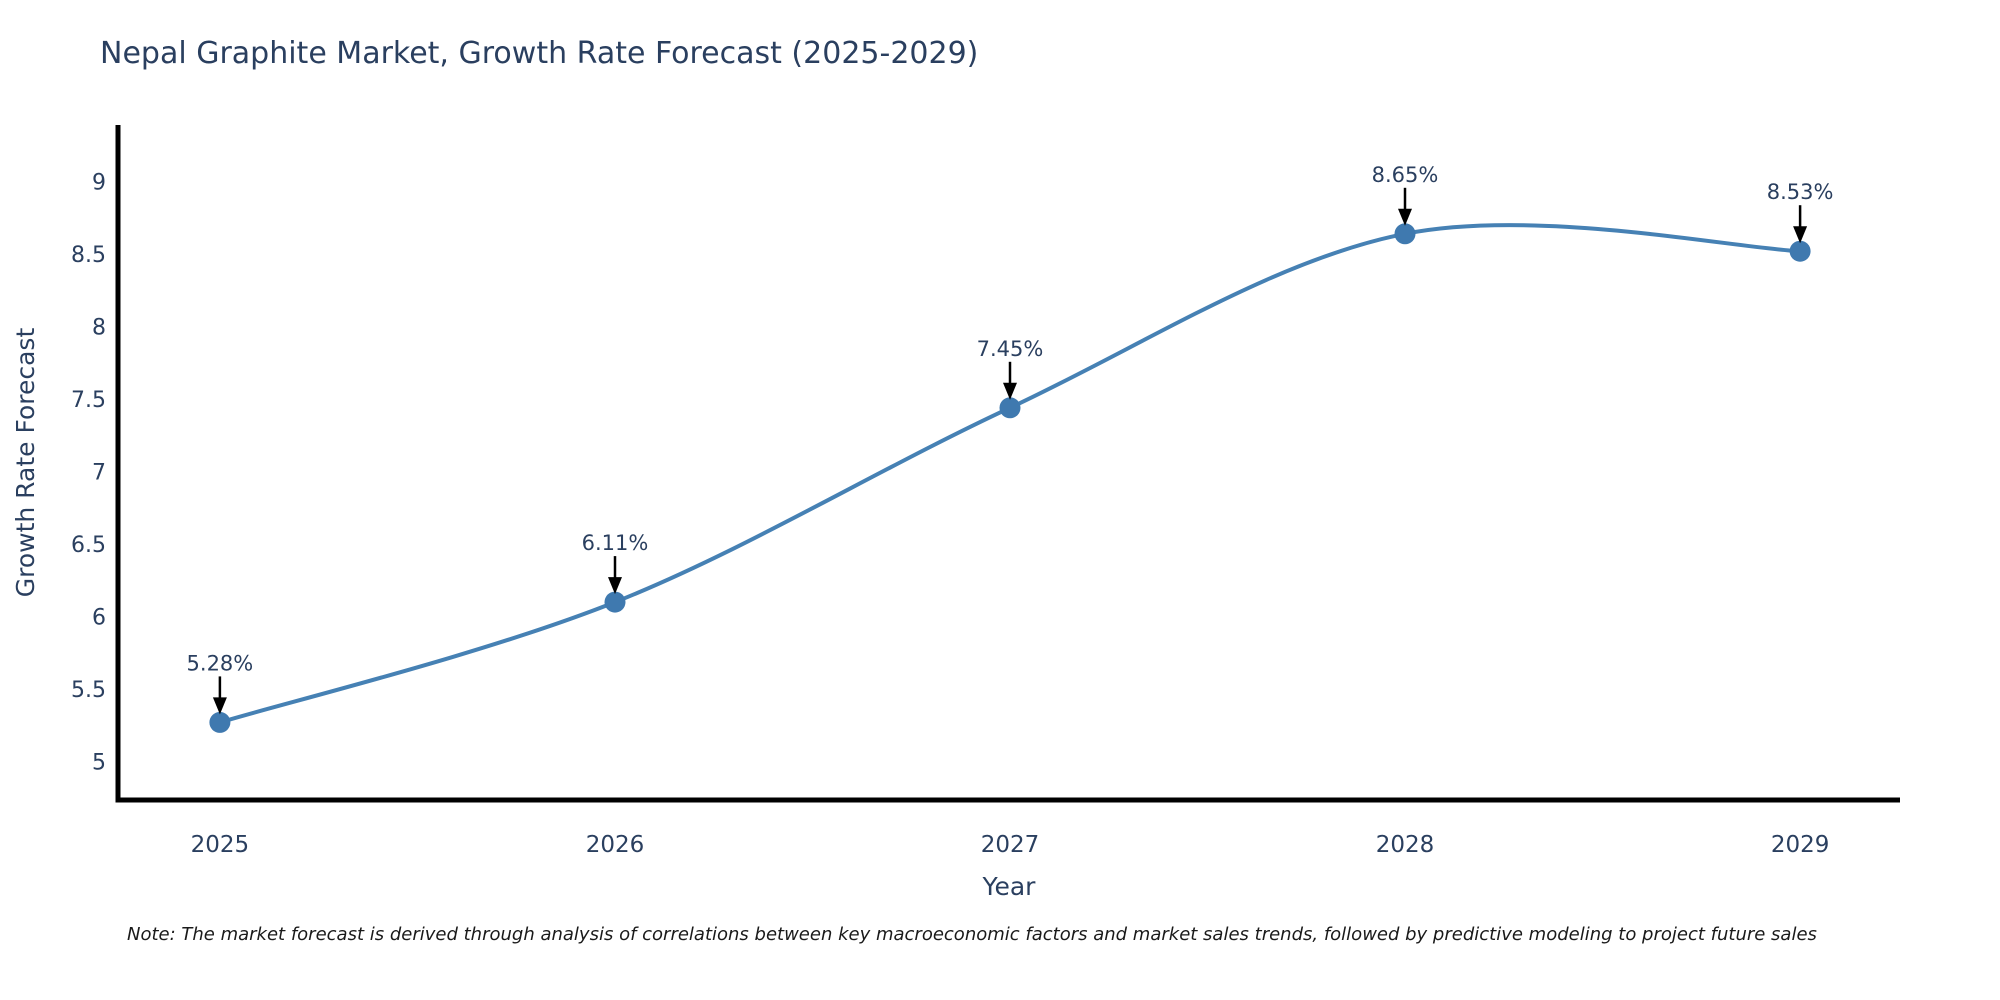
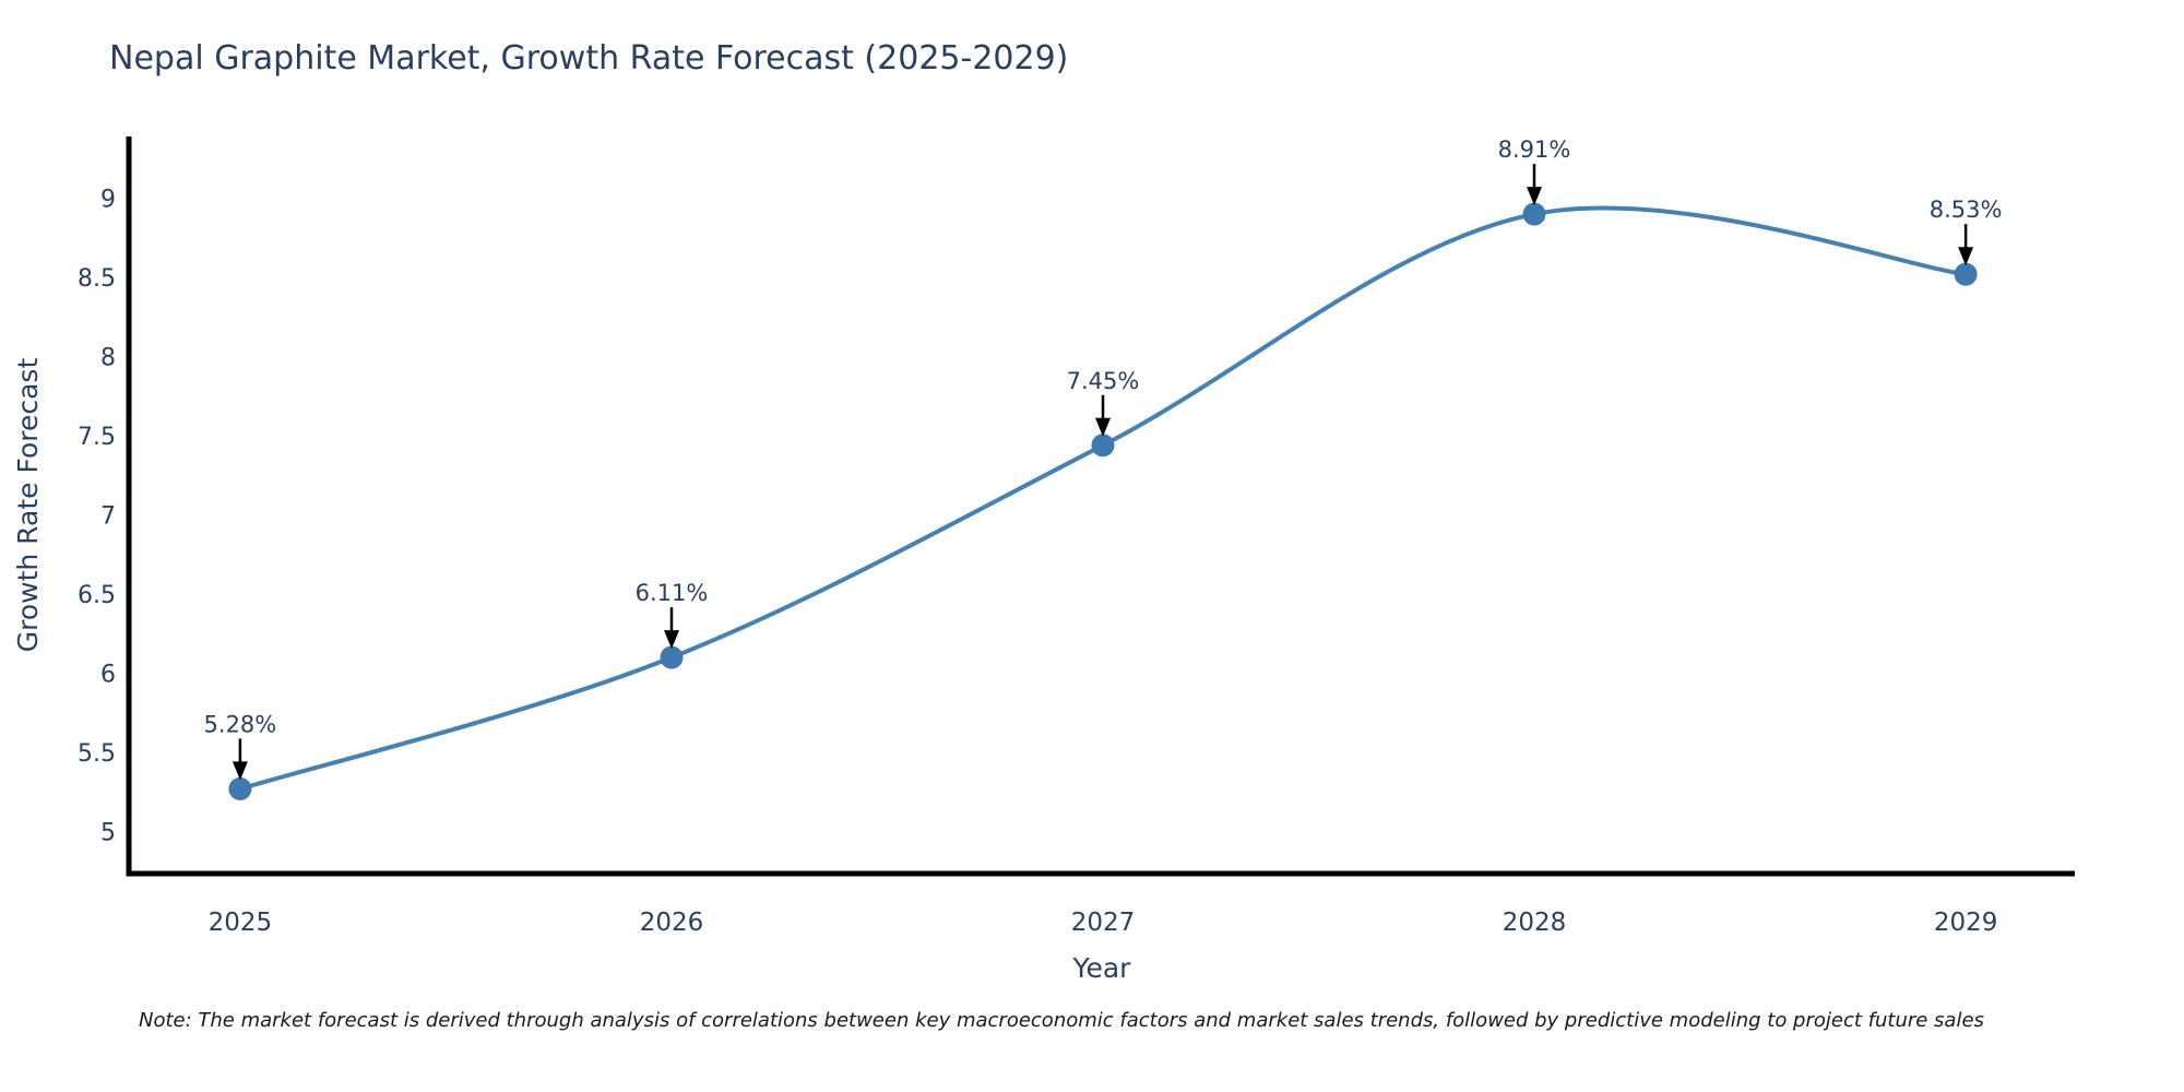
2028: 8.65% -> 8.91%
